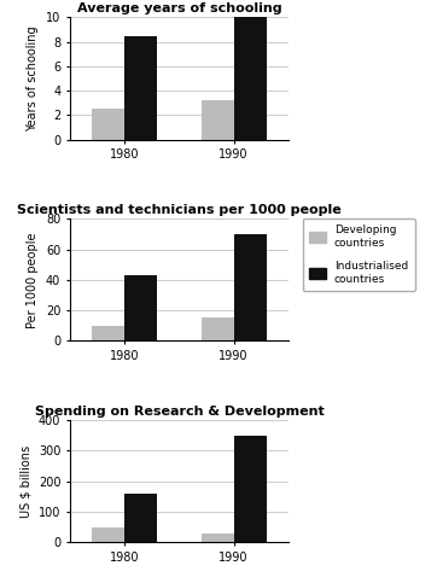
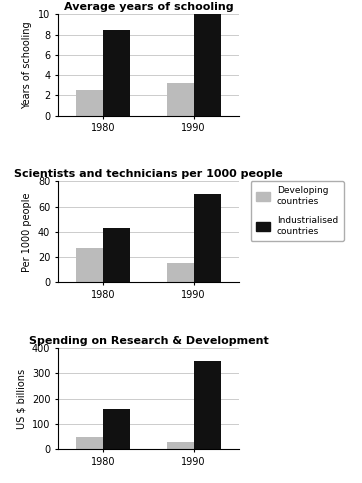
Scientists and technicians per 1000 people/Developing countries/1980: 10 -> 27
